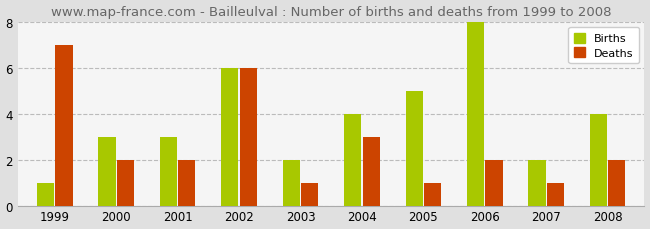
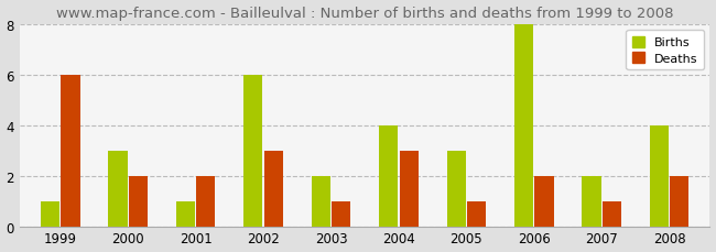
Deaths/1999: 7 -> 6
Births/2001: 3 -> 1
Deaths/2002: 6 -> 3
Births/2005: 5 -> 3
